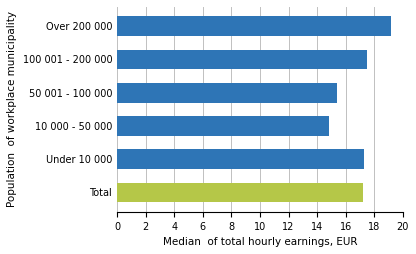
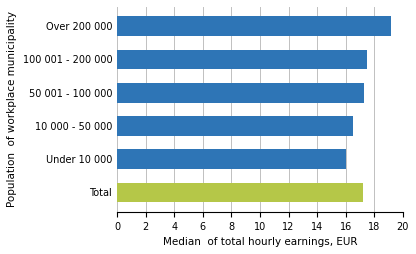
50 001 - 100 000: 15.4 -> 17.3
10 000 - 50 000: 14.8 -> 16.5
Under 10 000: 17.3 -> 16.0
